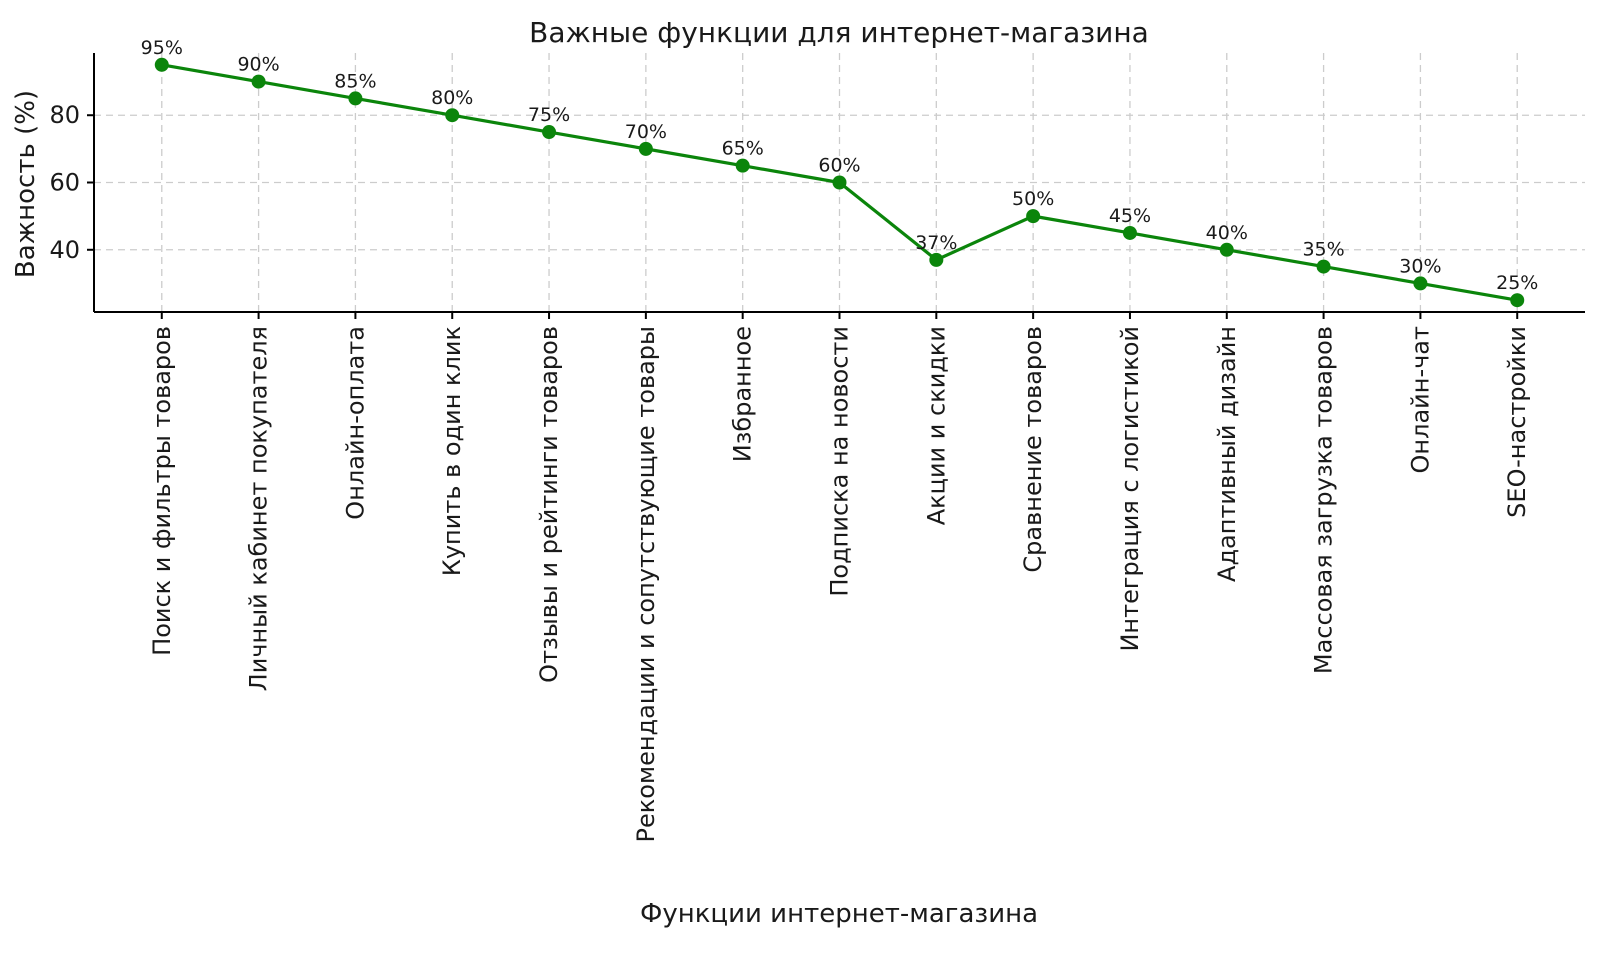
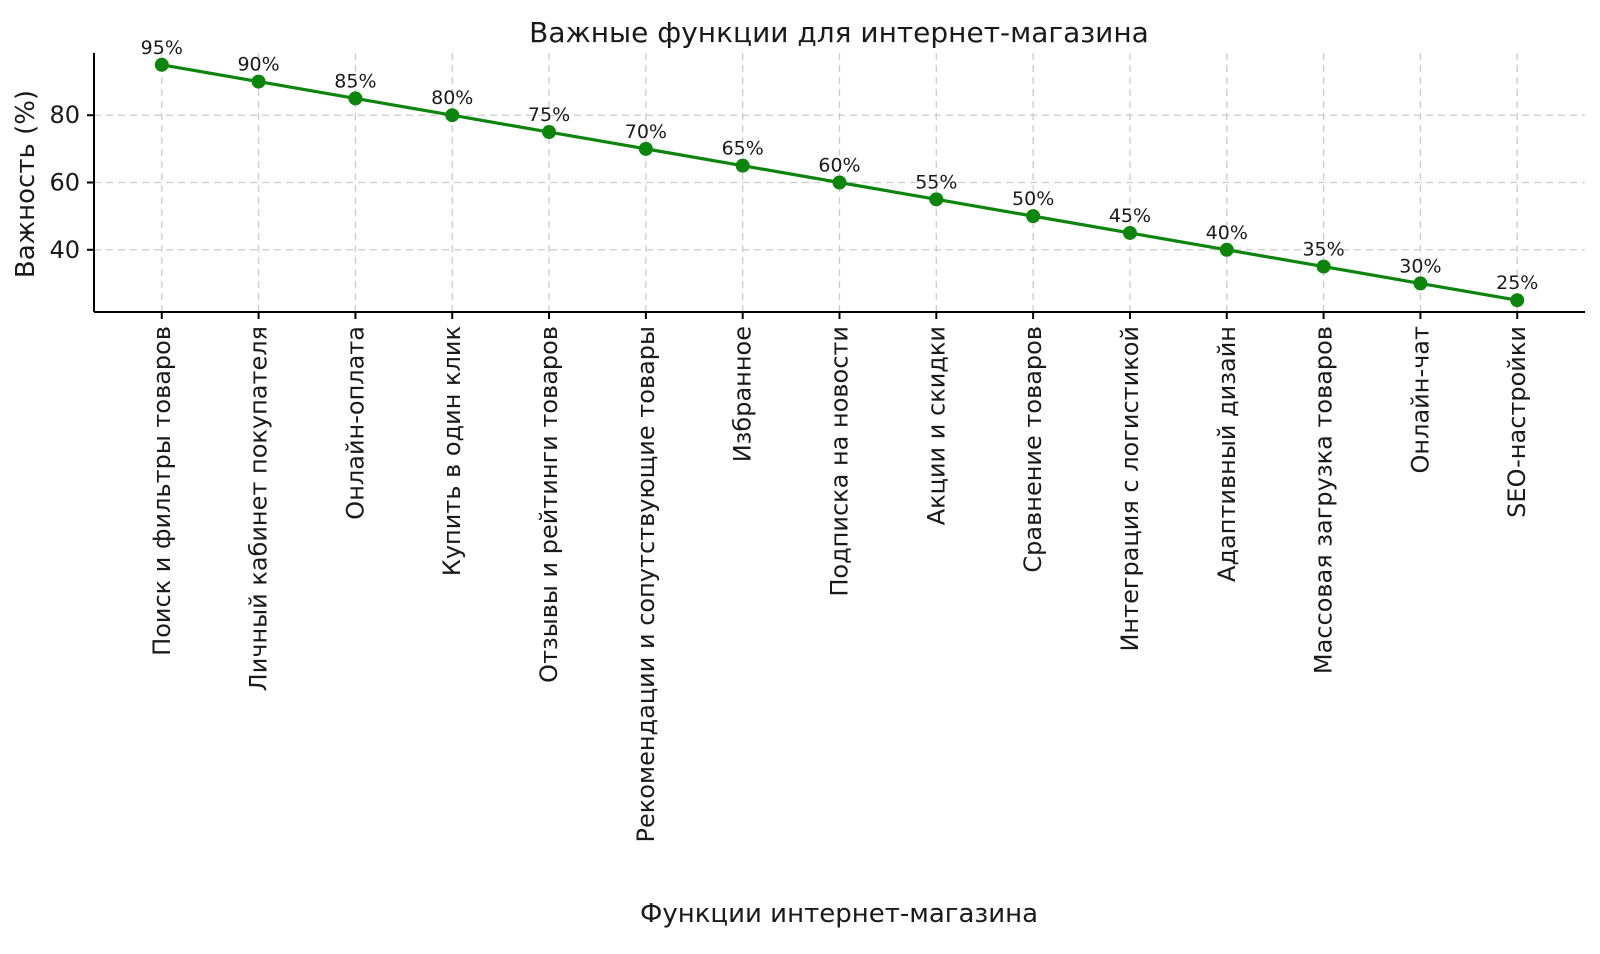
Акции и скидки: 37% -> 55%
